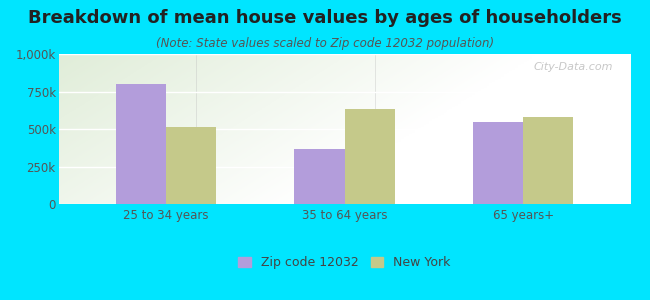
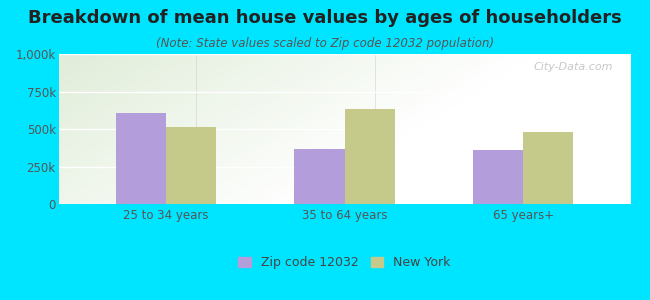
Zip code 12032/25 to 34 years: 800k -> 610k
Zip code 12032/65 years+: 540k -> 360k
New York/65 years+: 580k -> 480k
